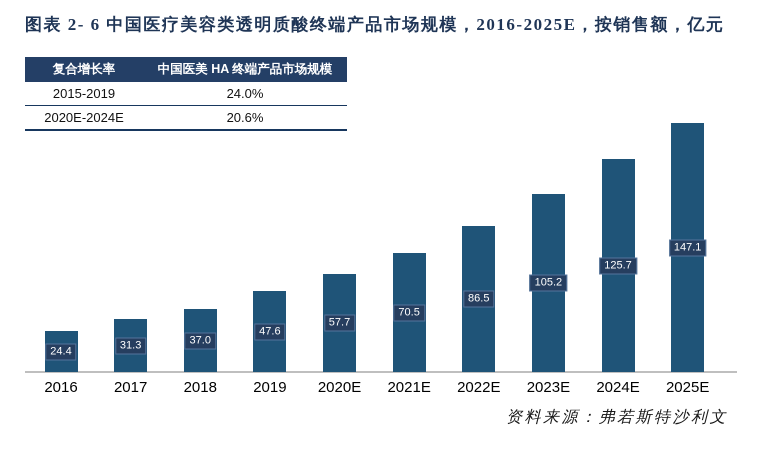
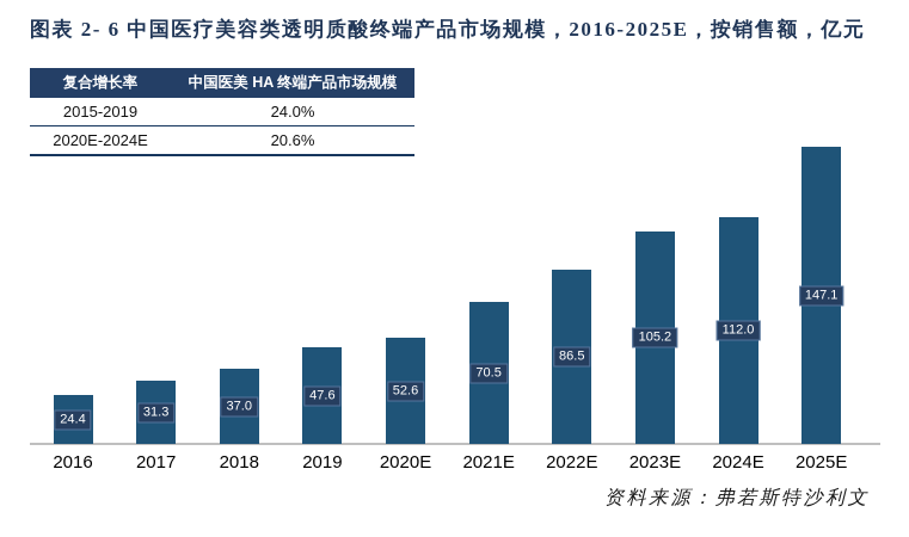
2020E: 57.7 -> 52.6
2024E: 125.7 -> 112.0
